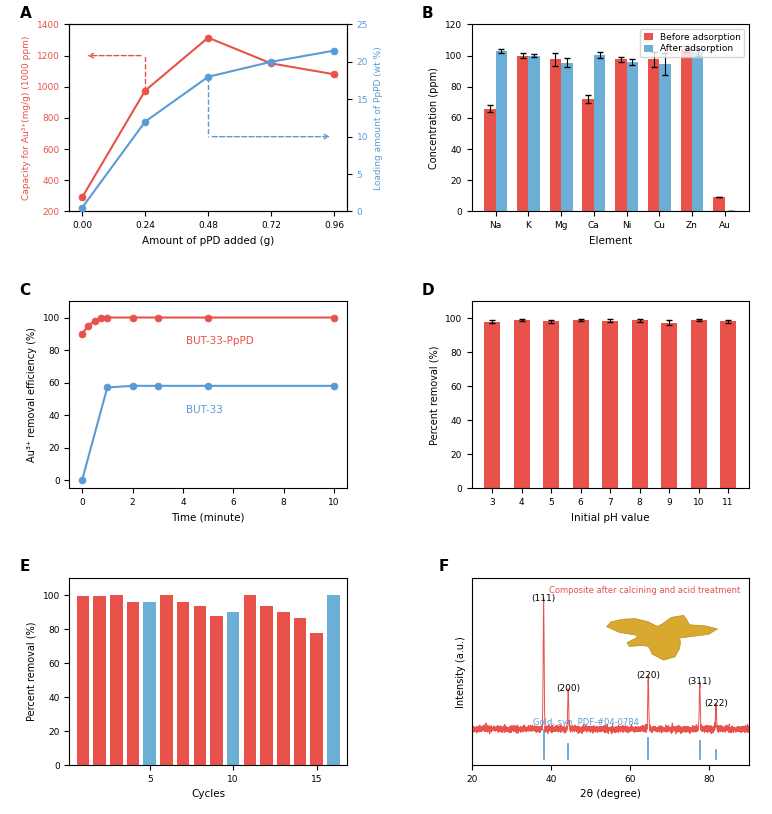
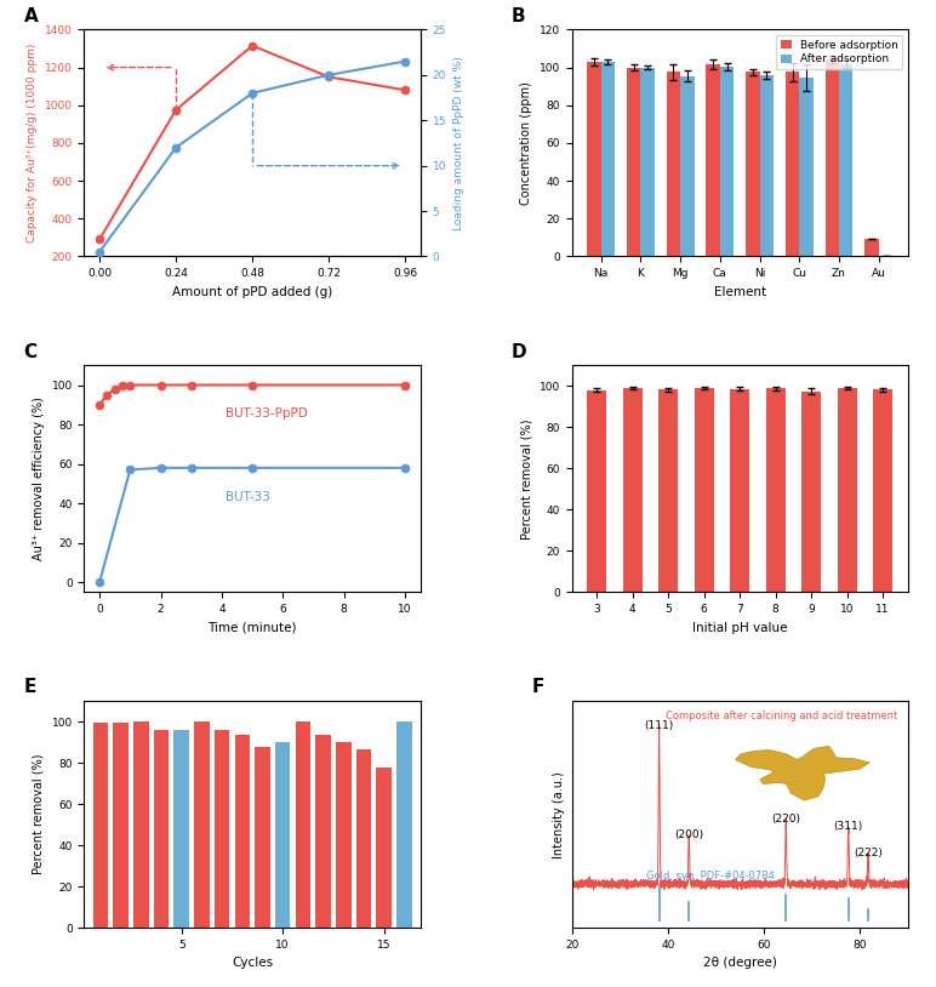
Before adsorption/Na: 66 -> 103
Before adsorption/Ca: 72 -> 102
